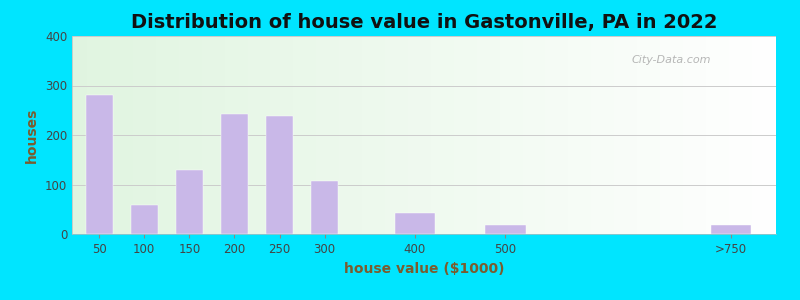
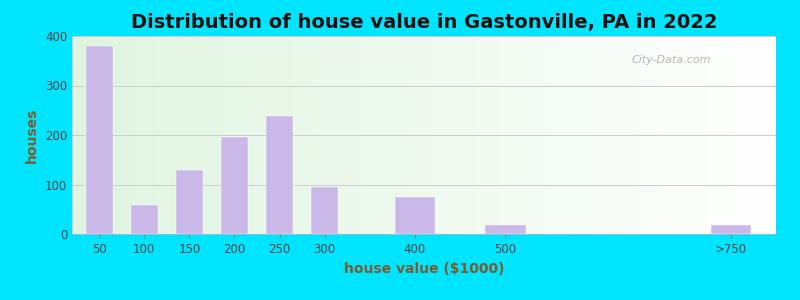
50: 280 -> 380
200: 243 -> 195
300: 108 -> 95
400: 42 -> 75
